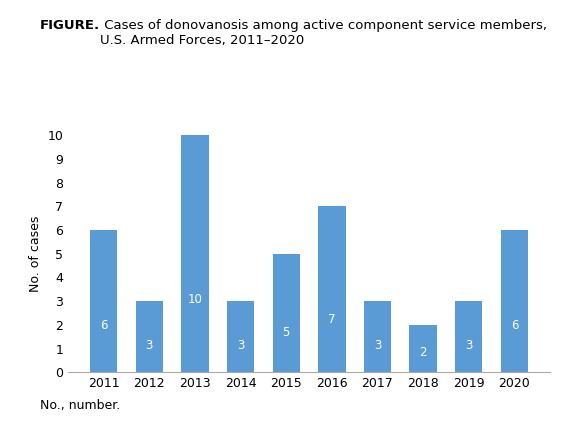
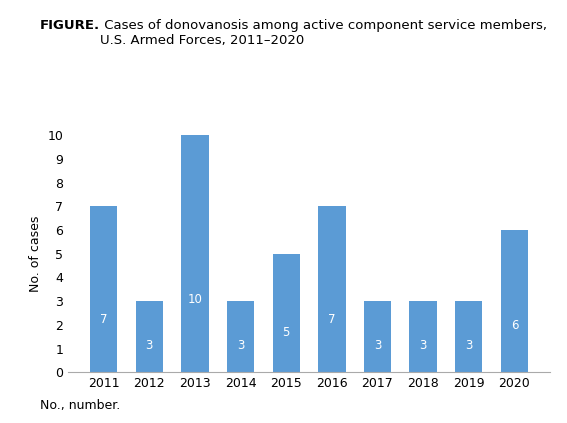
2011: 6 -> 7
2018: 2 -> 3
